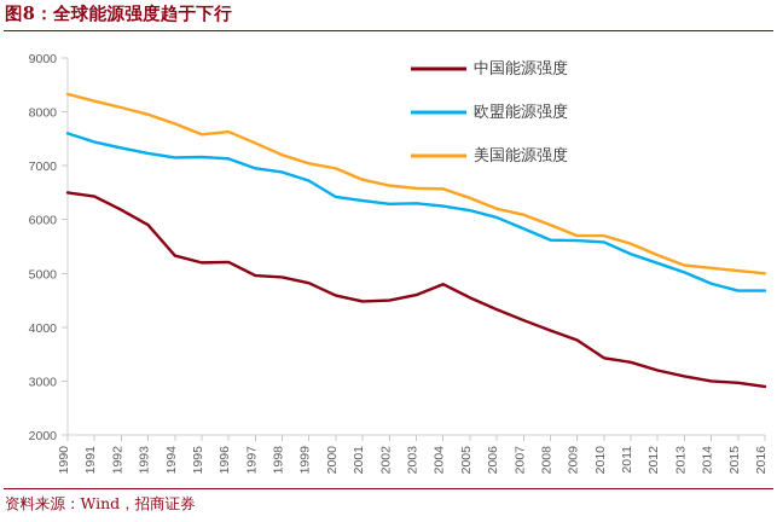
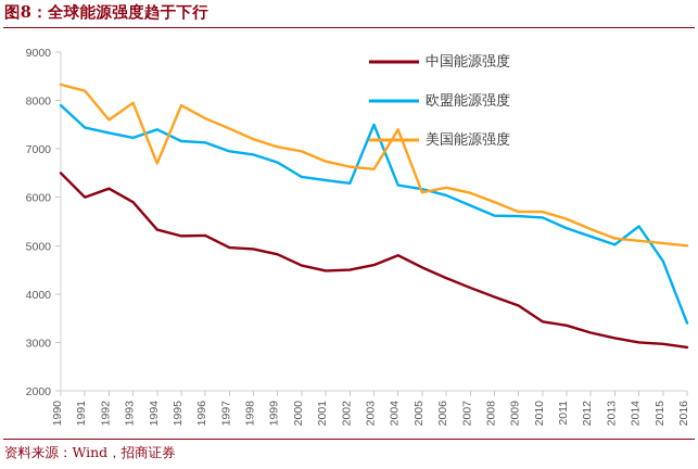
欧盟能源强度/1990: 7600 -> 7900
中国能源强度/1991: 6400 -> 6000
美国能源强度/1992: 8100 -> 7600
欧盟能源强度/1994: 7200 -> 7400
美国能源强度/1994: 7800 -> 6700
美国能源强度/1995: 7600 -> 7900
欧盟能源强度/2003: 6300 -> 7500
美国能源强度/2004: 6600 -> 7400
美国能源强度/2005: 6400 -> 6100
欧盟能源强度/2014: 4800 -> 5400
欧盟能源强度/2016: 4700 -> 3400
